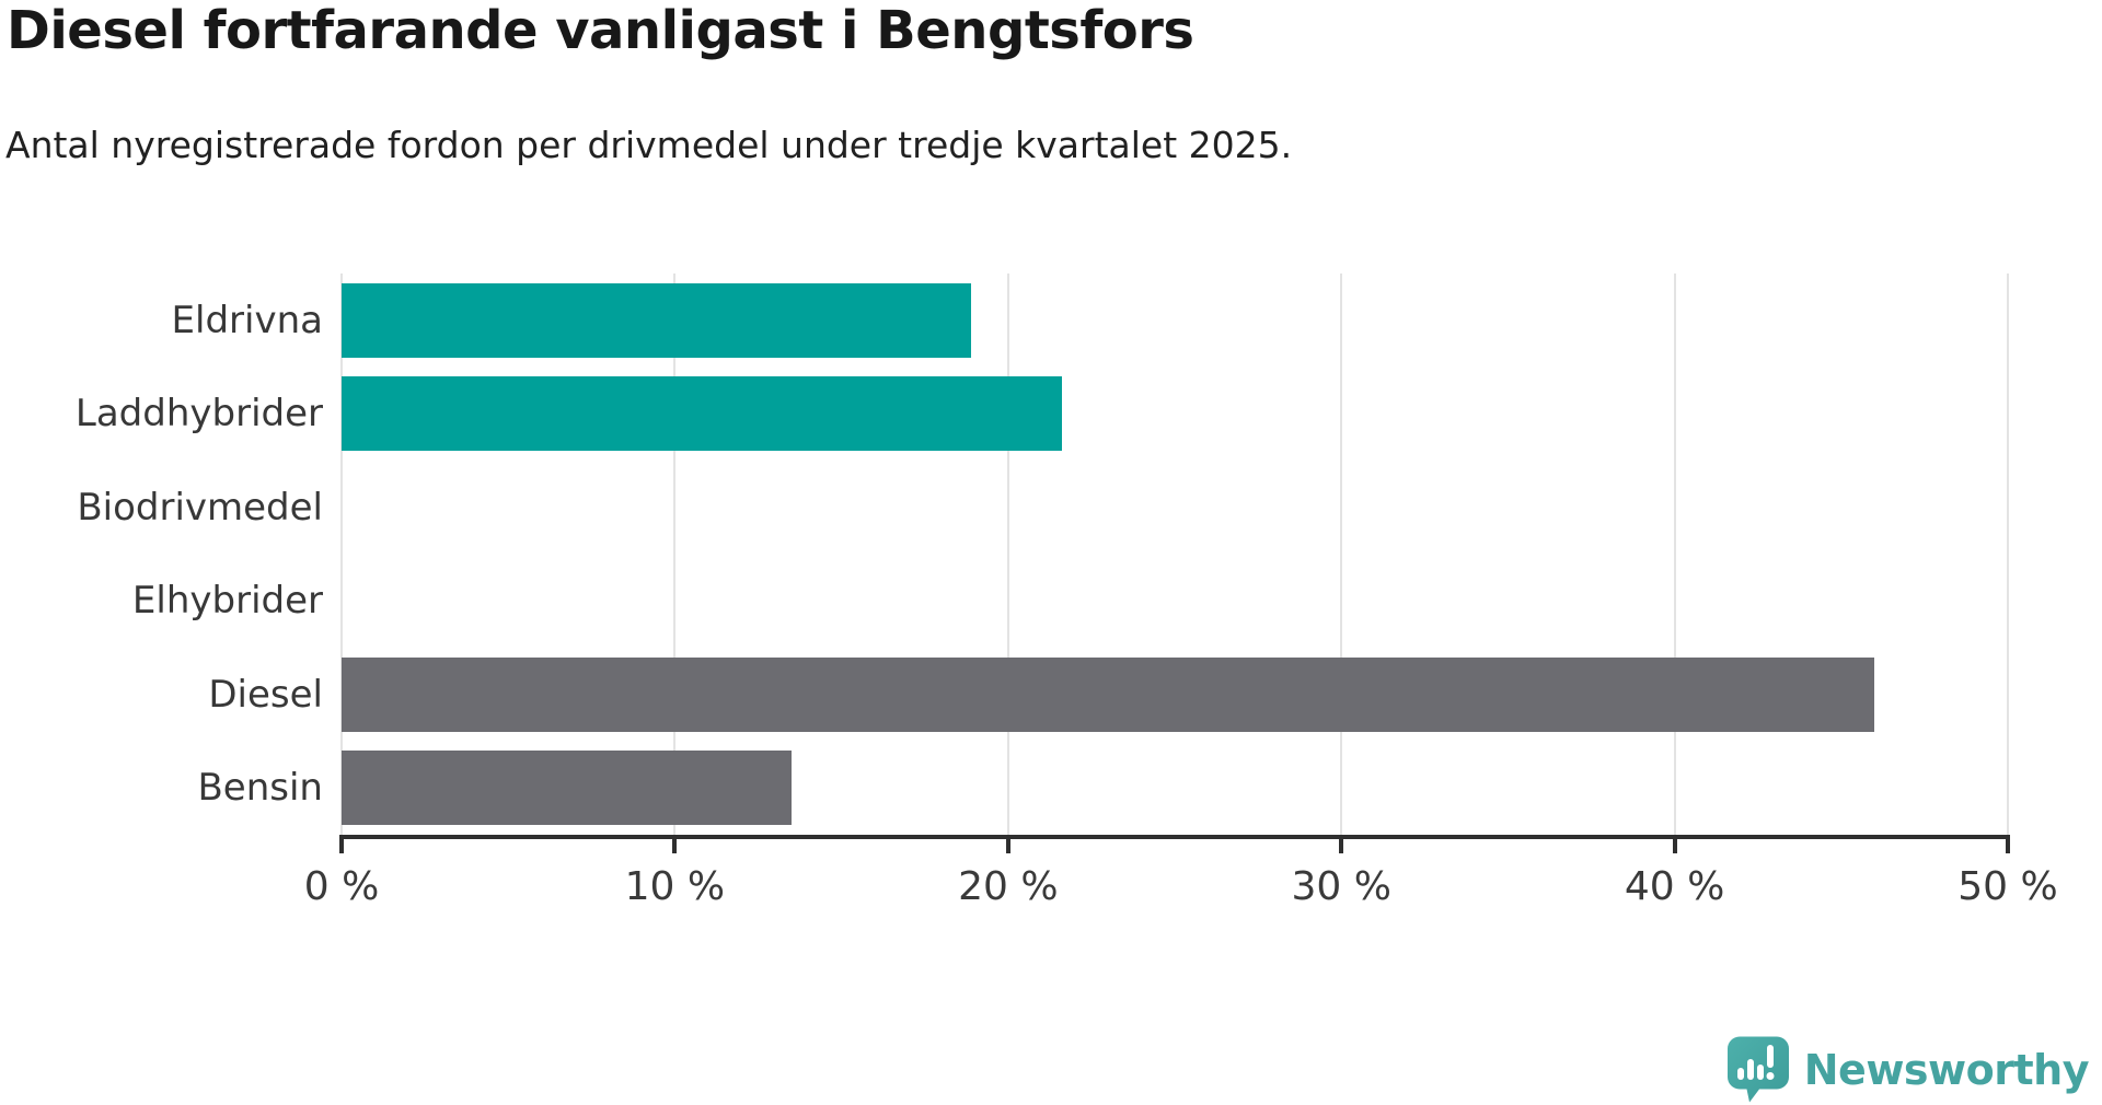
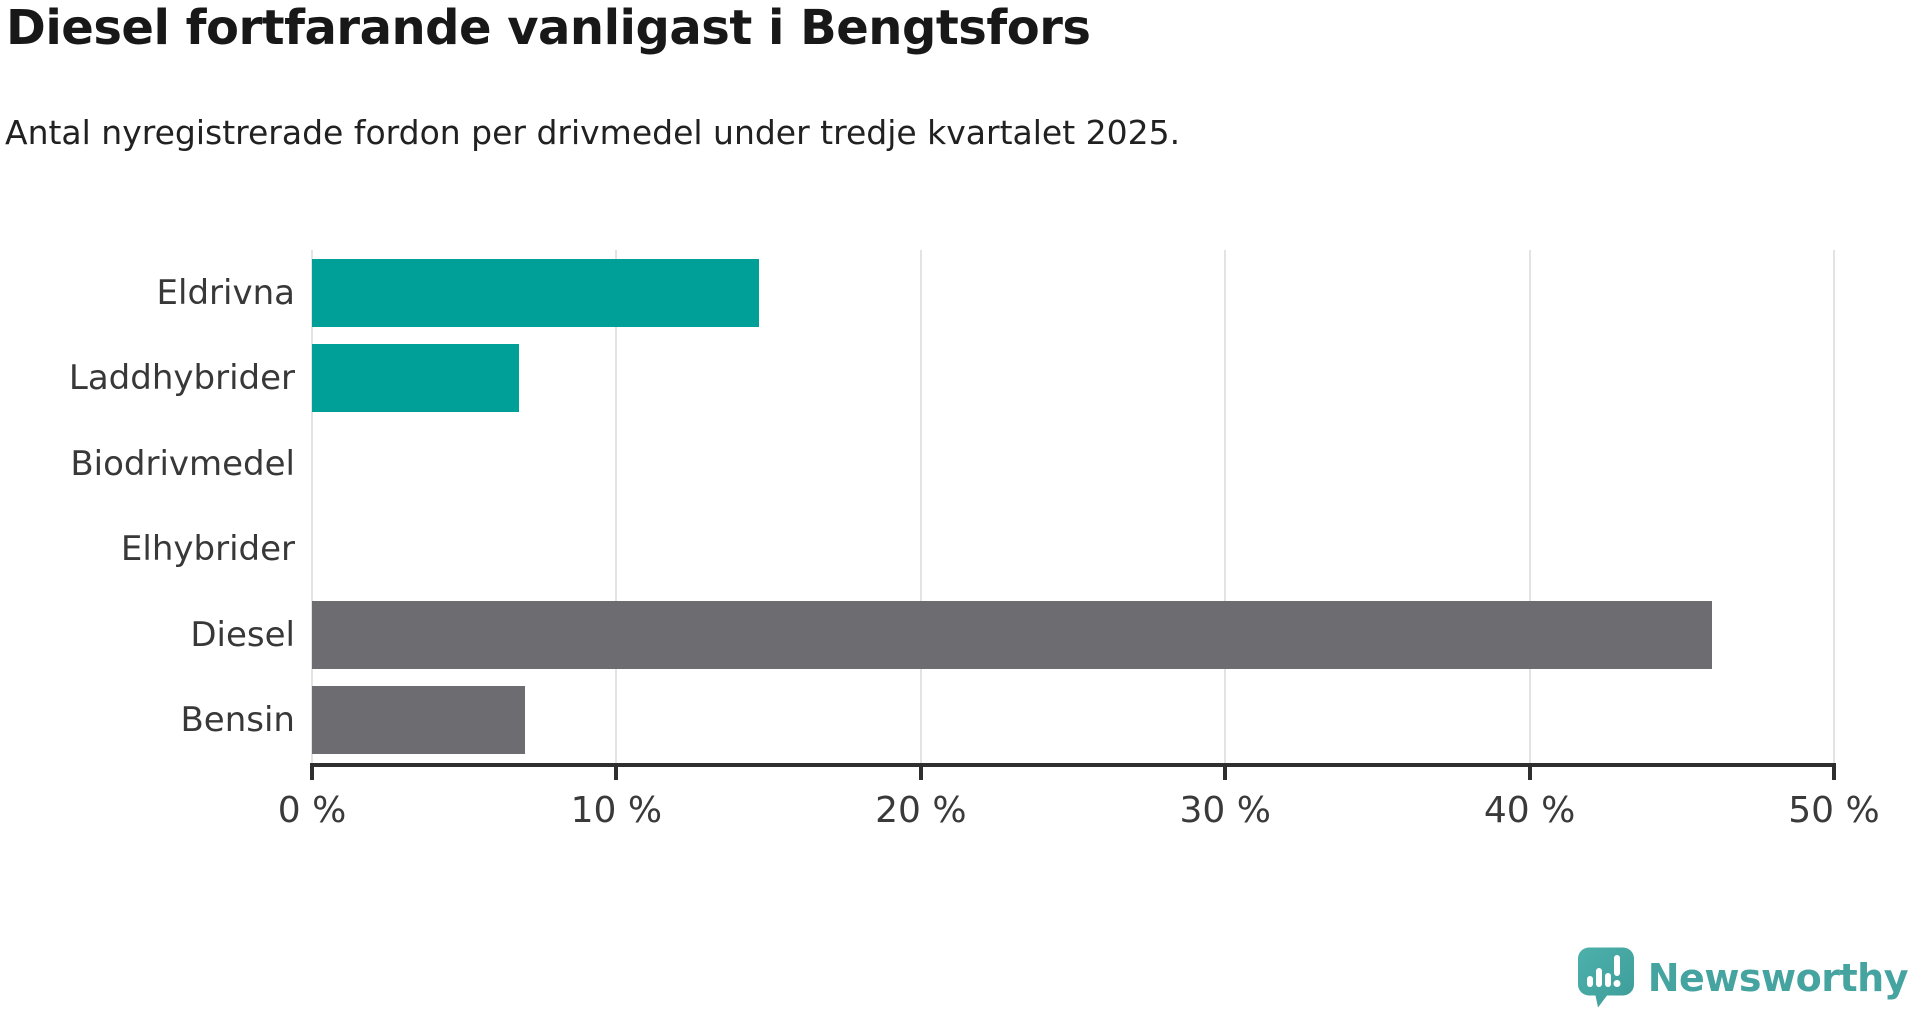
Eldrivna: 18.9% -> 14.7%
Laddhybrider: 21.6% -> 6.8%
Bensin: 13.5% -> 7.0%
